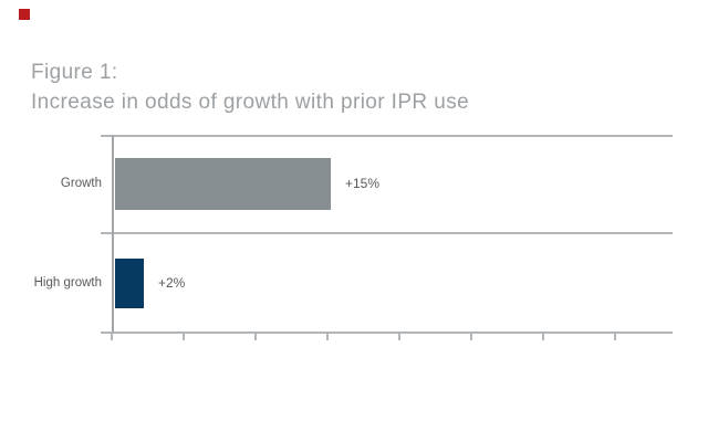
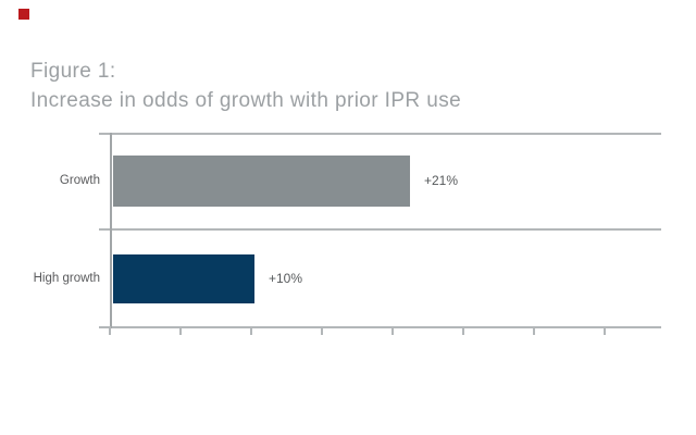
Growth: +15% -> +21%
High growth: +2% -> +10%
